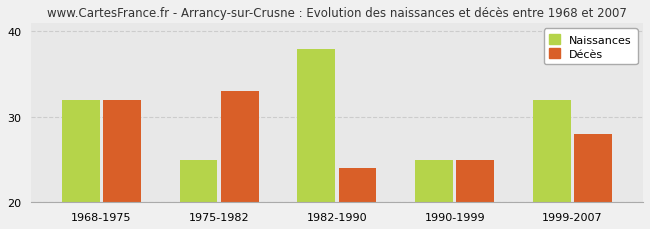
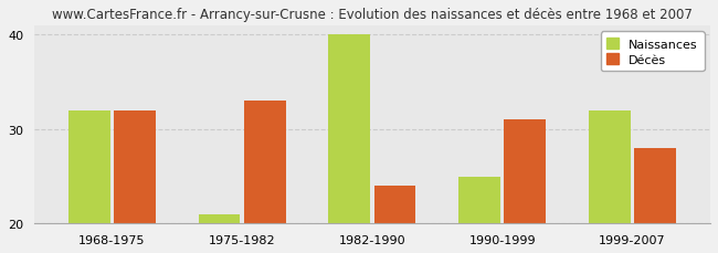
Naissances/1975-1982: 25 -> 21
Naissances/1982-1990: 38 -> 40
Décès/1990-1999: 25 -> 31
